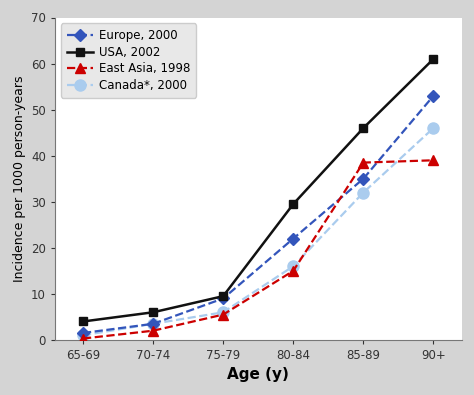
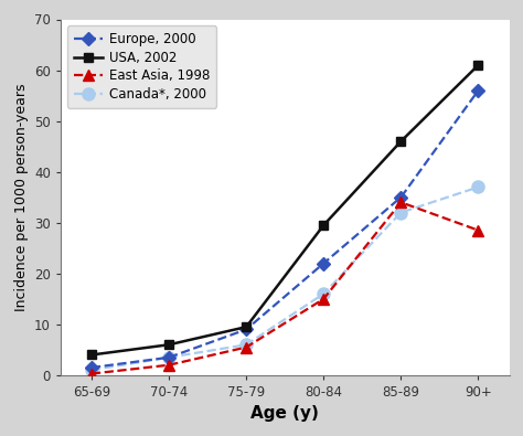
East Asia, 1998/85-89: 38.5 -> 34.0
Europe, 2000/90+: 53.0 -> 56.0
East Asia, 1998/90+: 39.0 -> 28.5
Canada*, 2000/90+: 46.0 -> 37.0
